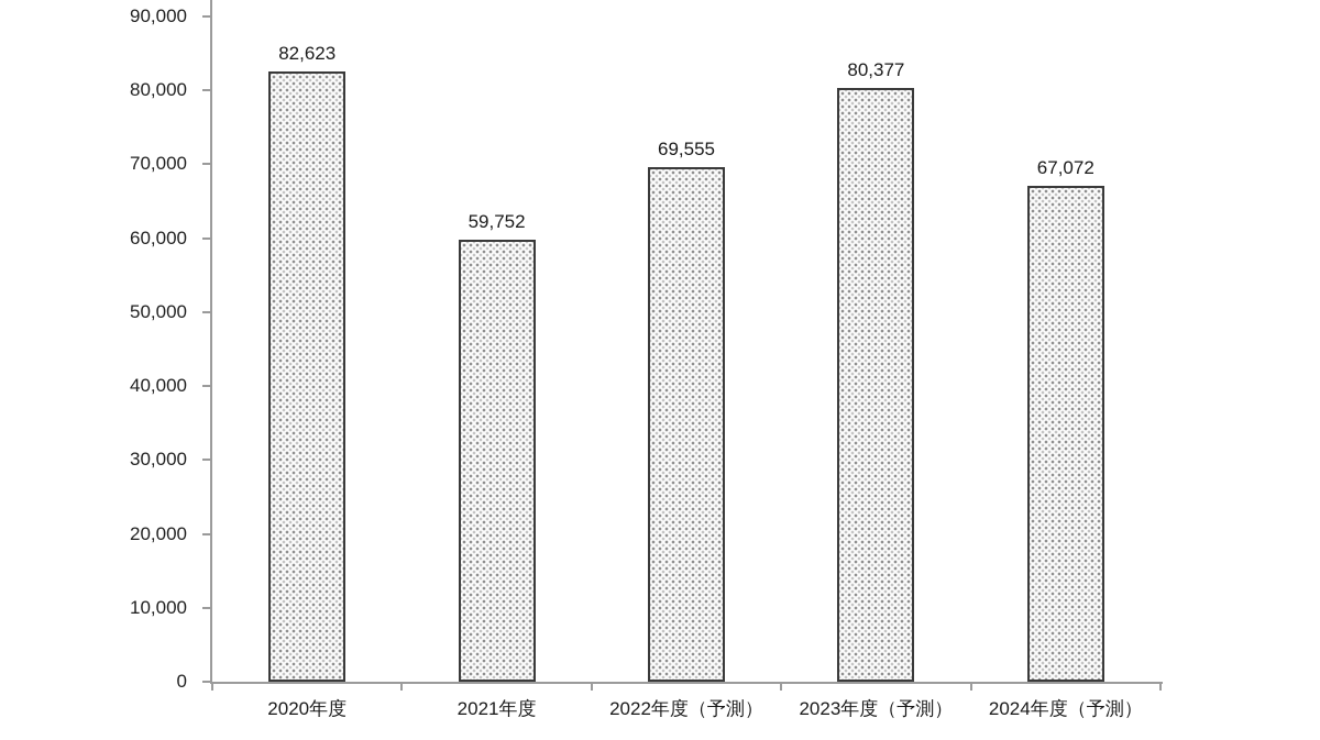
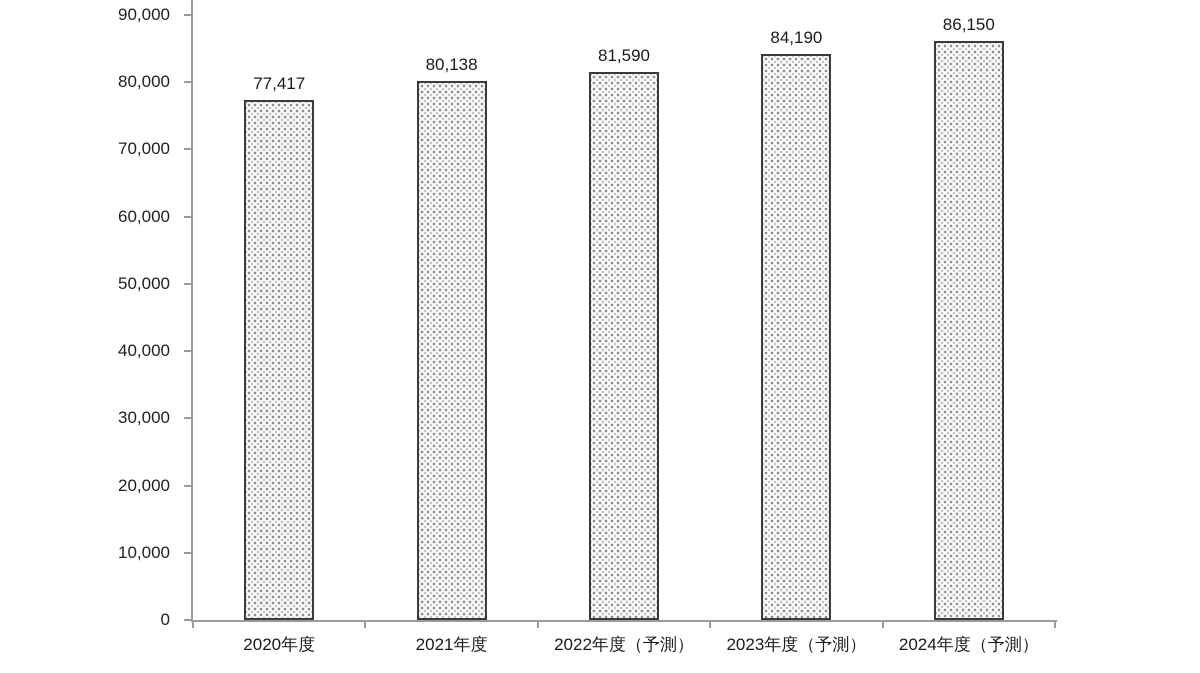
2020年度: 82,623 -> 77,417
2021年度: 59,752 -> 80,138
2022年度（予測）: 69,555 -> 81,590
2023年度（予測）: 80,377 -> 84,190
2024年度（予測）: 67,072 -> 86,150
